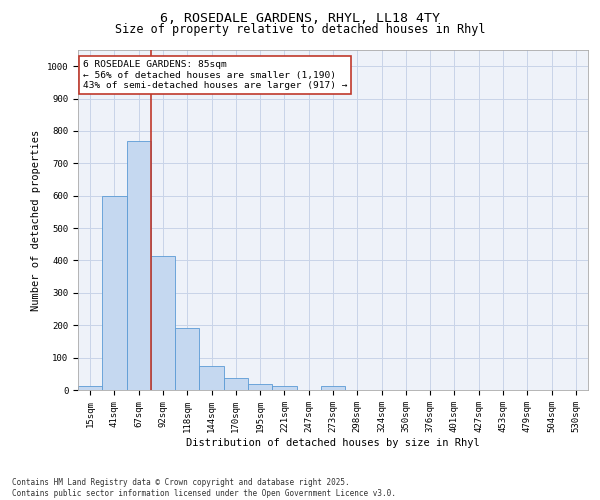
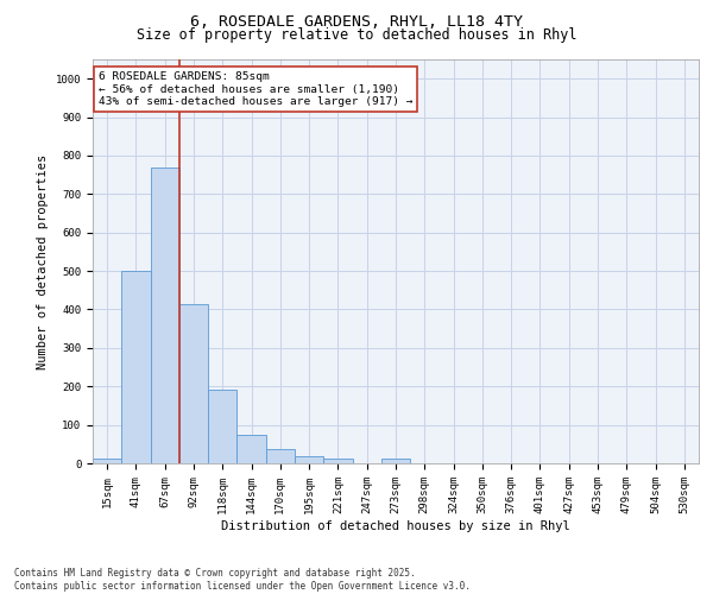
41sqm: 600 -> 500
